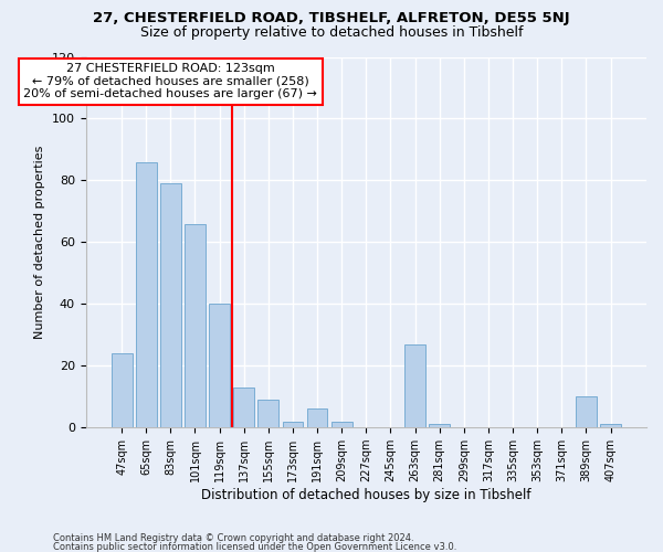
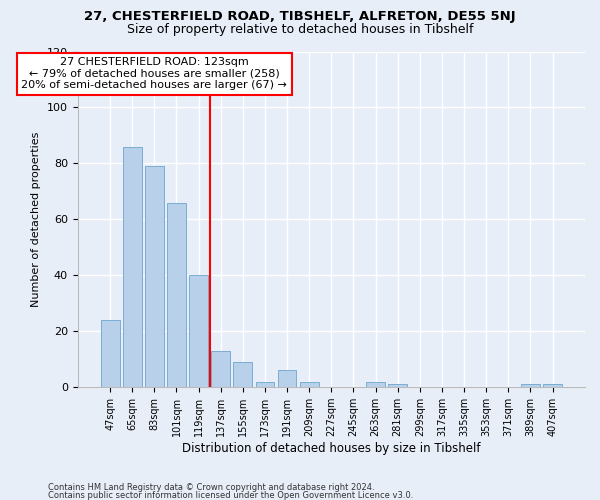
263sqm: 27 -> 2
389sqm: 10 -> 1
